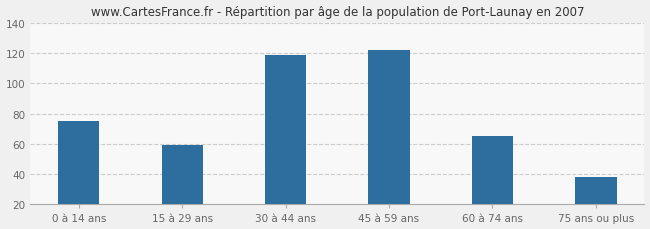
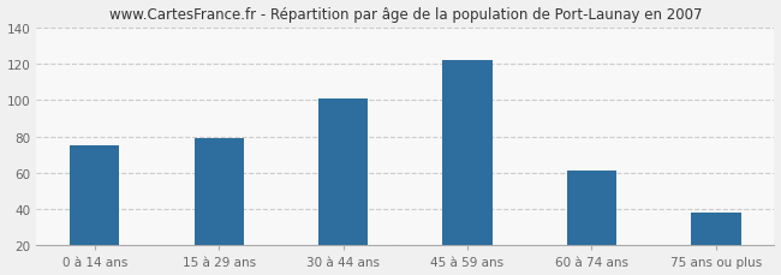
15 à 29 ans: 59 -> 79
30 à 44 ans: 119 -> 101
60 à 74 ans: 65 -> 61
